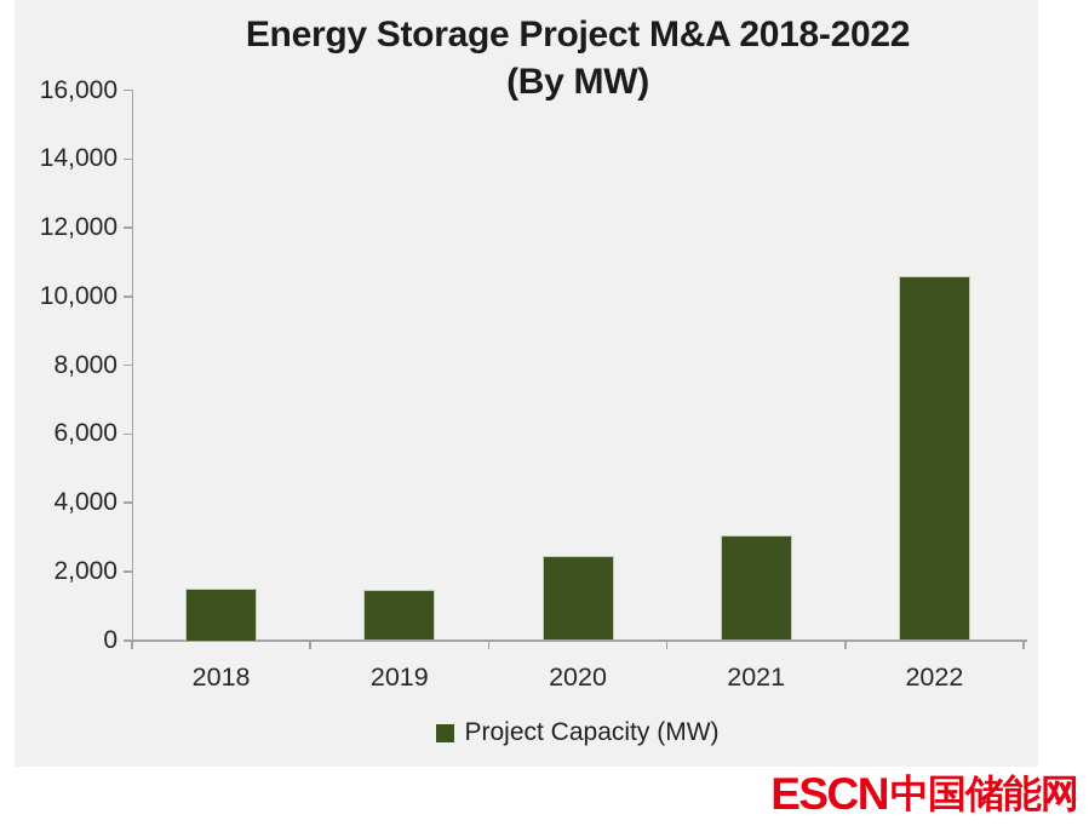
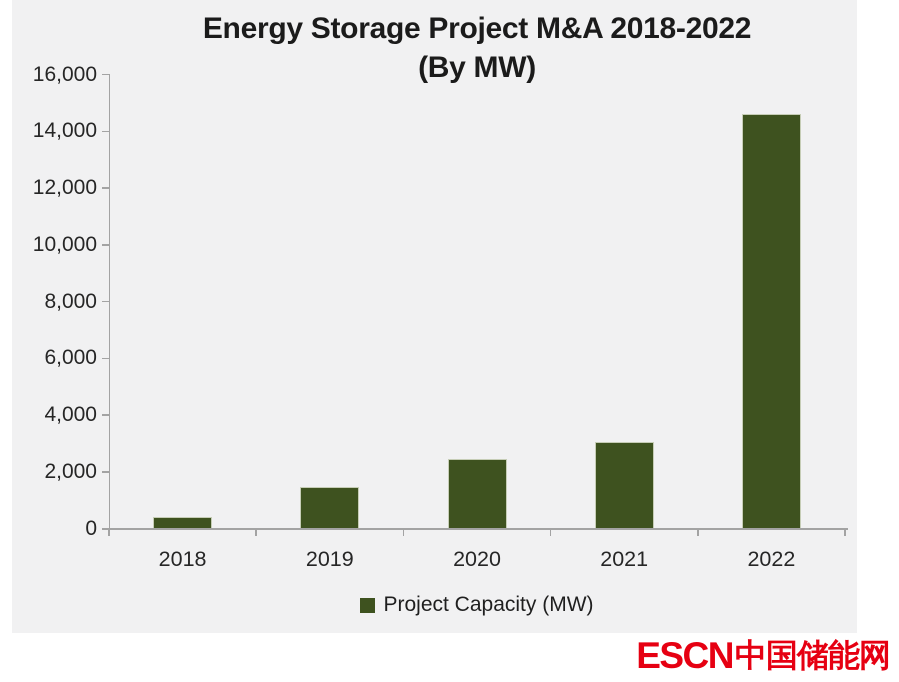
2018: 1500 -> 400
2022: 10600 -> 14600
